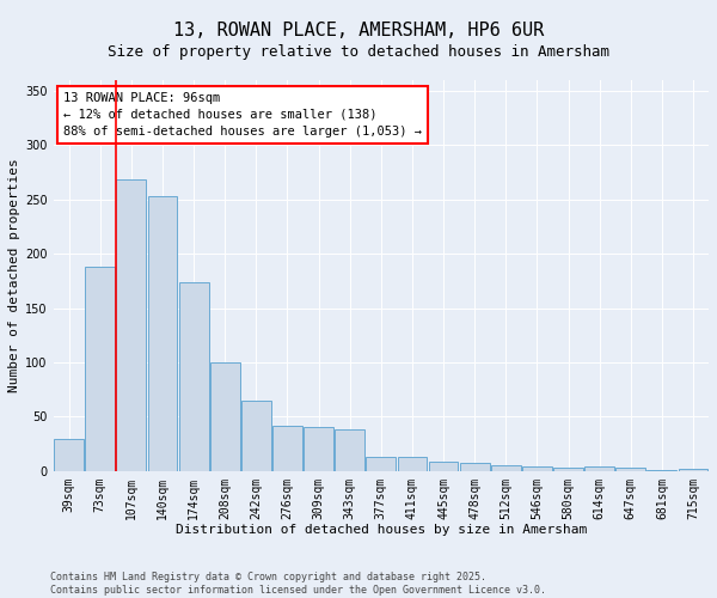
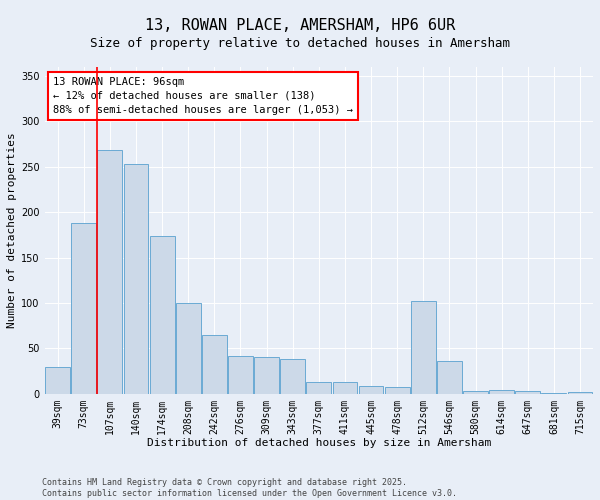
512sqm: 5 -> 102
546sqm: 4 -> 36
